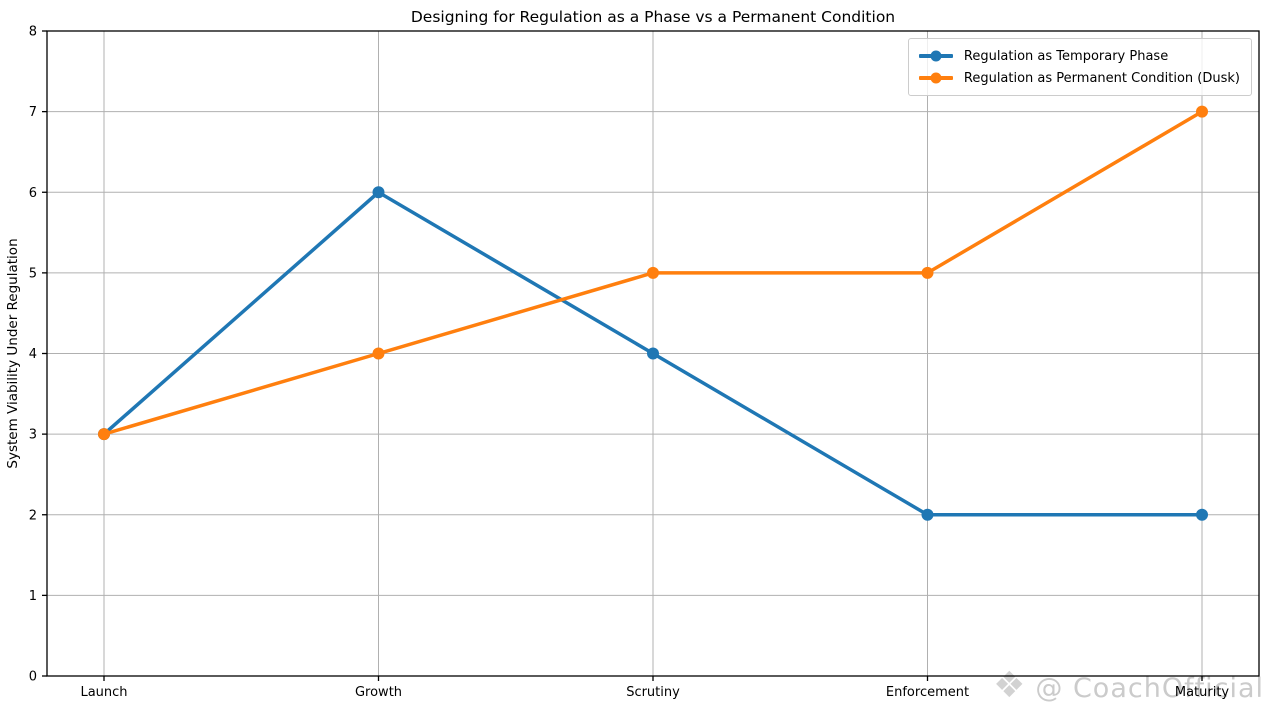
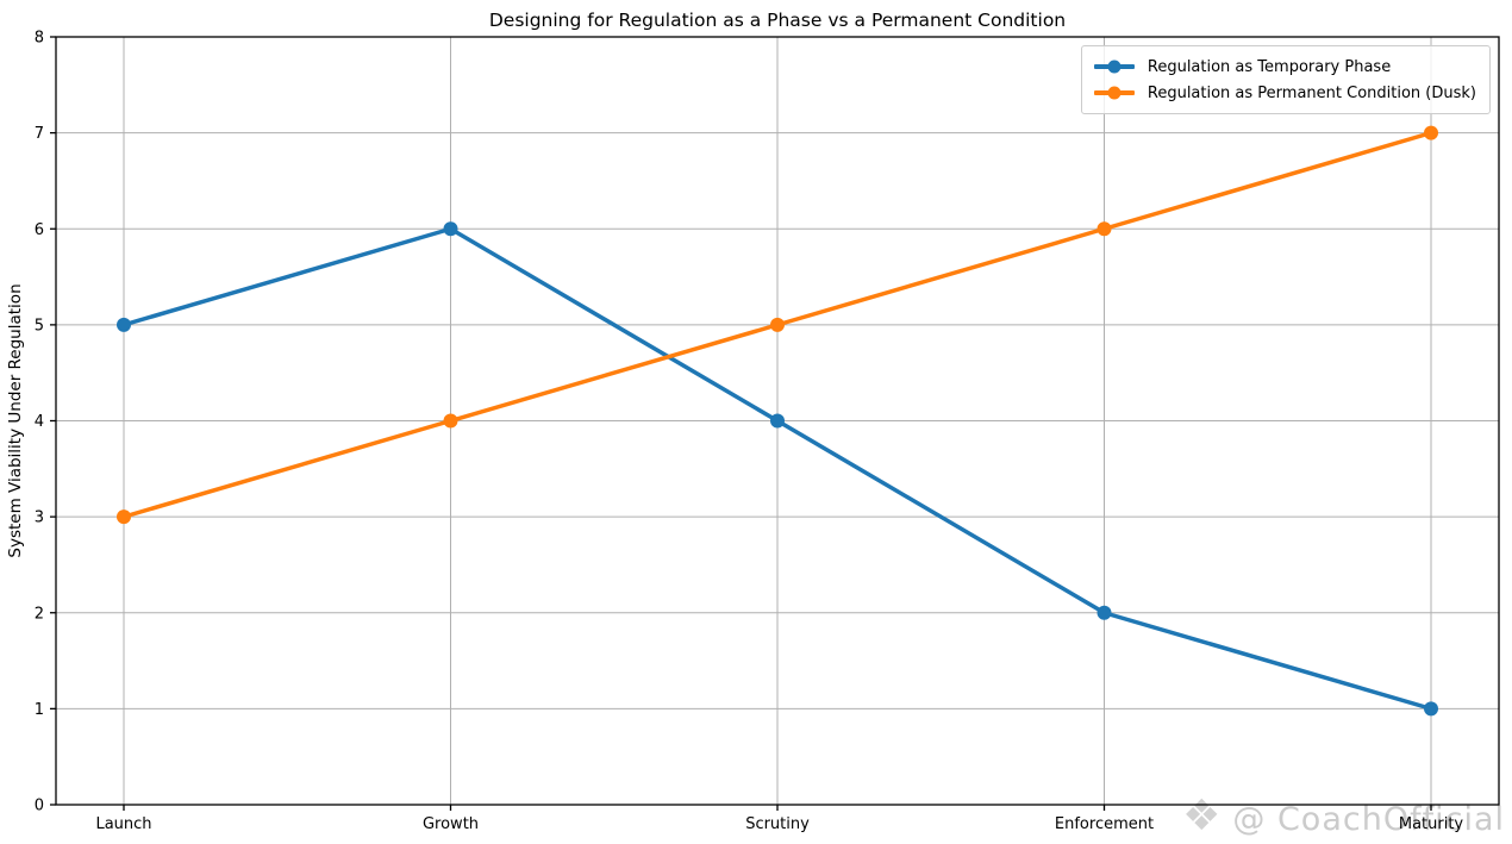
Regulation as Temporary Phase/Launch: 3 -> 5
Regulation as Permanent Condition (Dusk)/Enforcement: 5 -> 6
Regulation as Temporary Phase/Maturity: 2 -> 1
